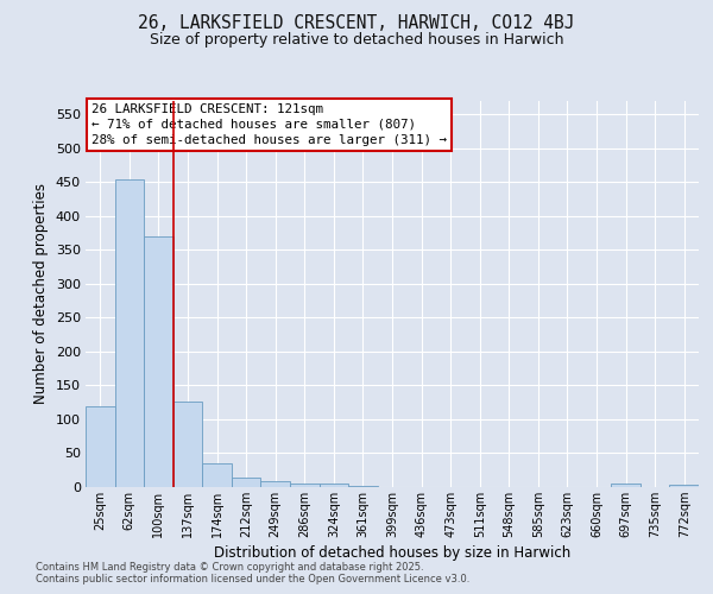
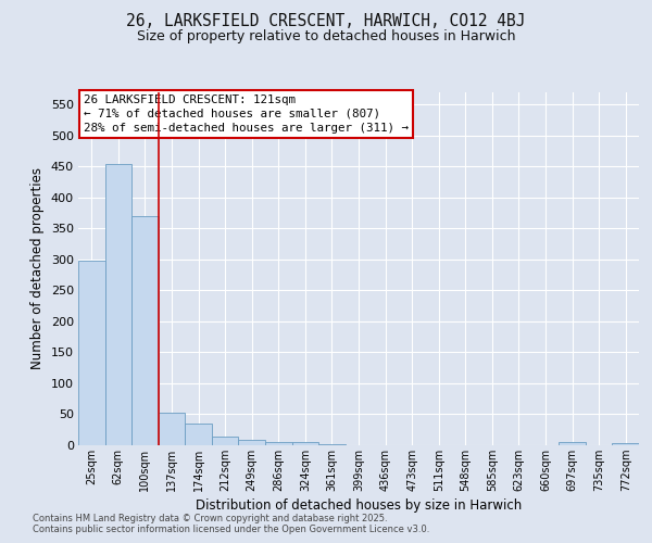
25sqm: 120 -> 298
137sqm: 127 -> 52
